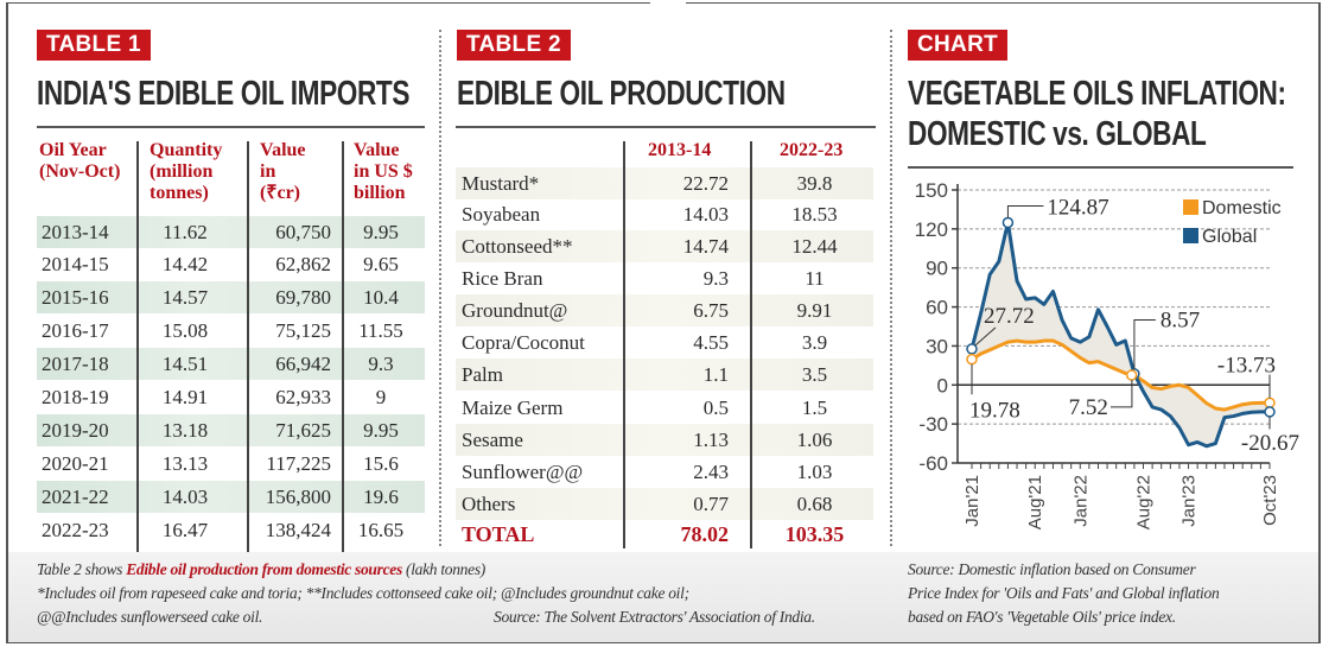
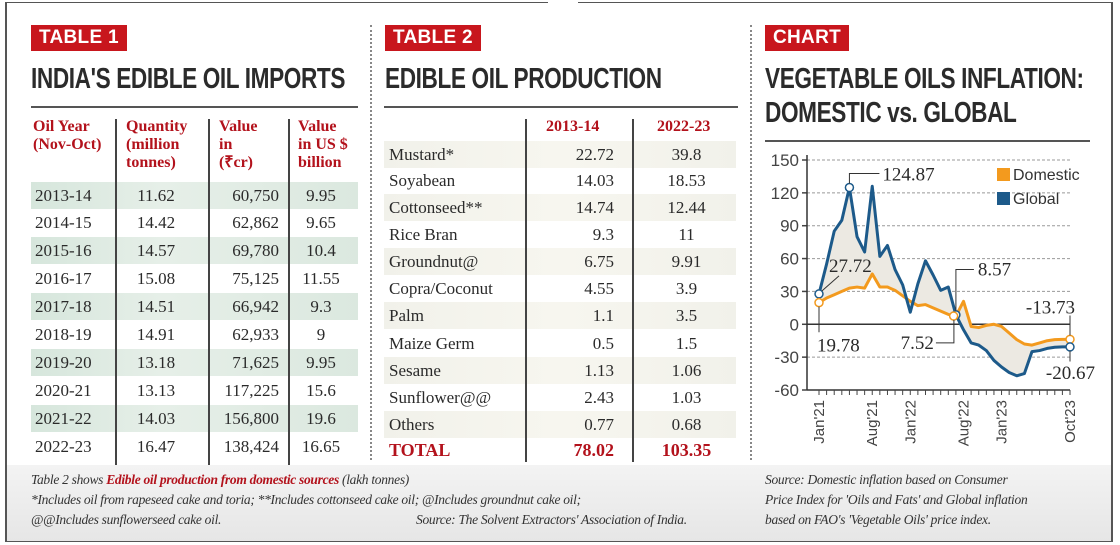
Domestic/Aug'21: 33 -> 46
Global/Aug'21: 67 -> 126
Global/Jan'22: 33 -> 11
Domestic/Aug'22: 3 -> 21
Global/Jan'23: -46 -> -39
